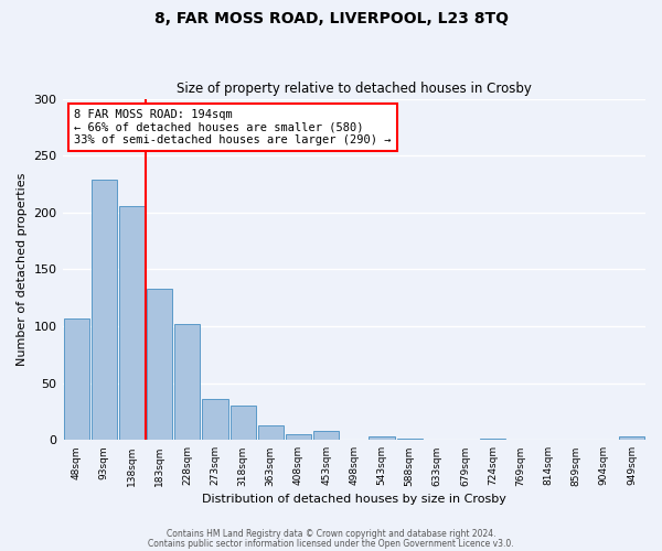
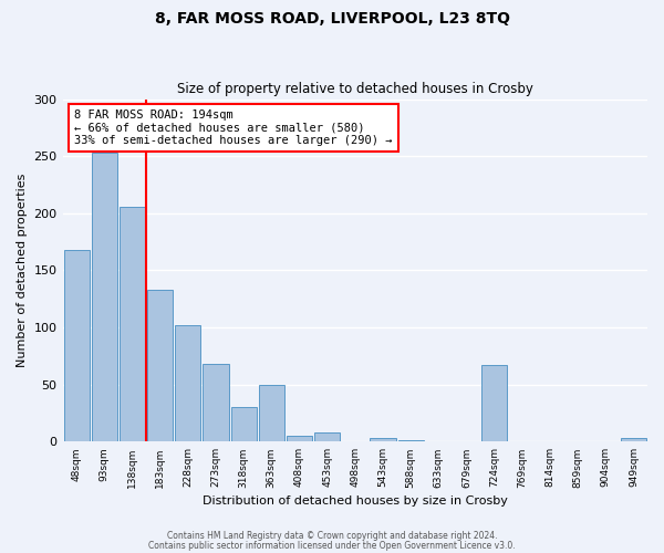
48sqm: 107 -> 168
93sqm: 229 -> 253
273sqm: 36 -> 68
363sqm: 13 -> 50
724sqm: 1 -> 67
